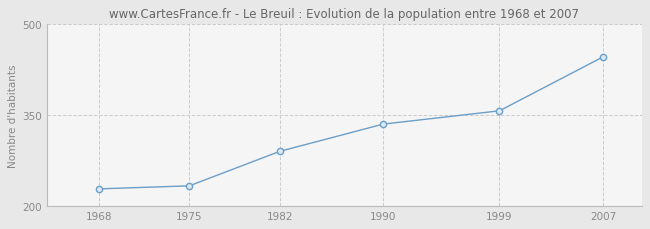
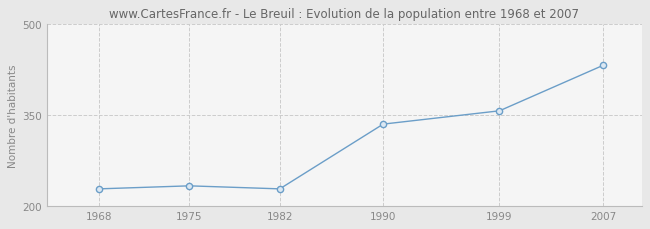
1982: 290 -> 228
2007: 446 -> 432
